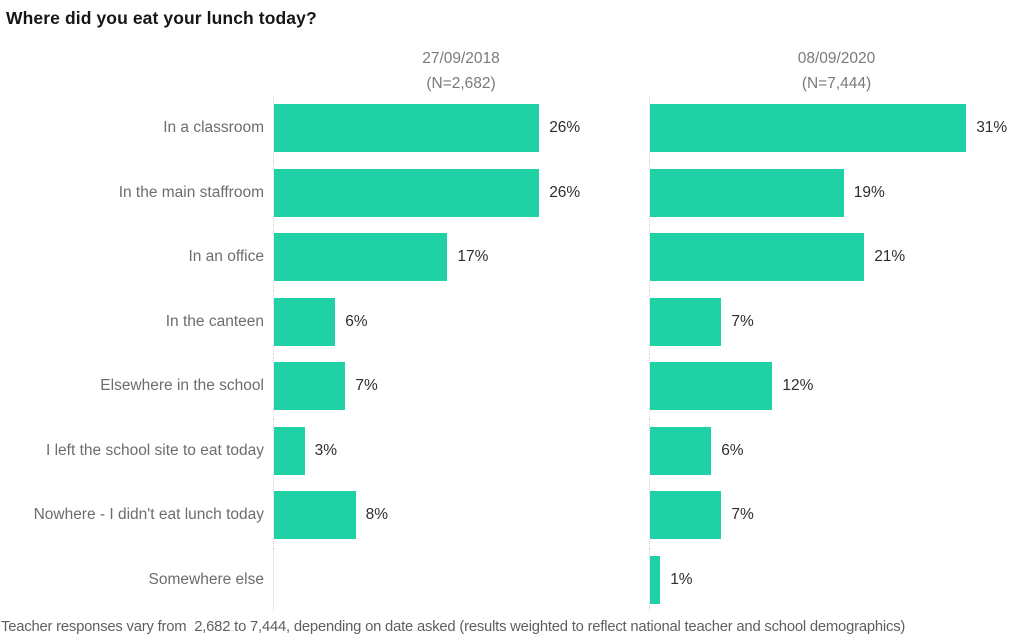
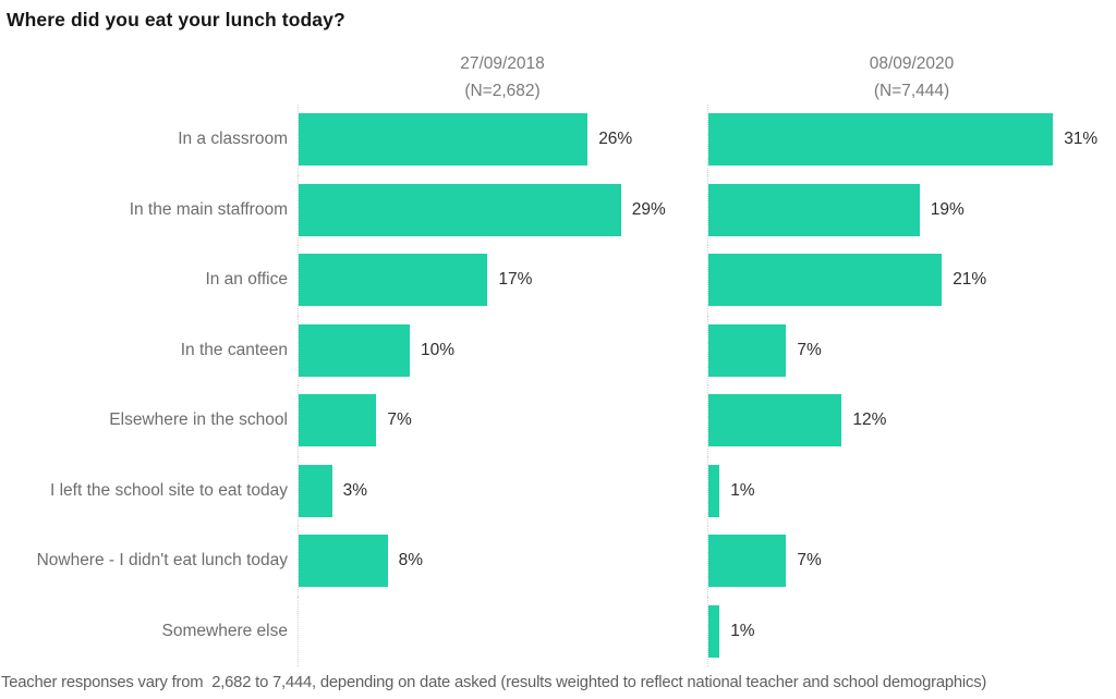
27/09/2018/In the main staffroom: 26% -> 29%
27/09/2018/In the canteen: 6% -> 10%
08/09/2020/I left the school site to eat today: 6% -> 1%
